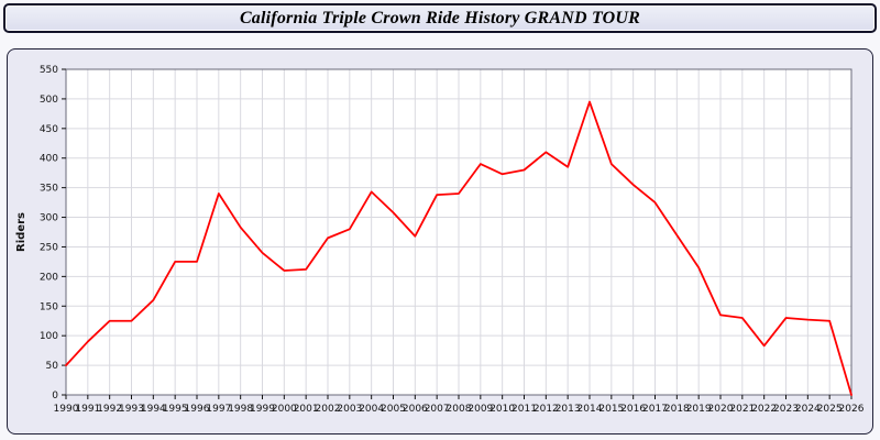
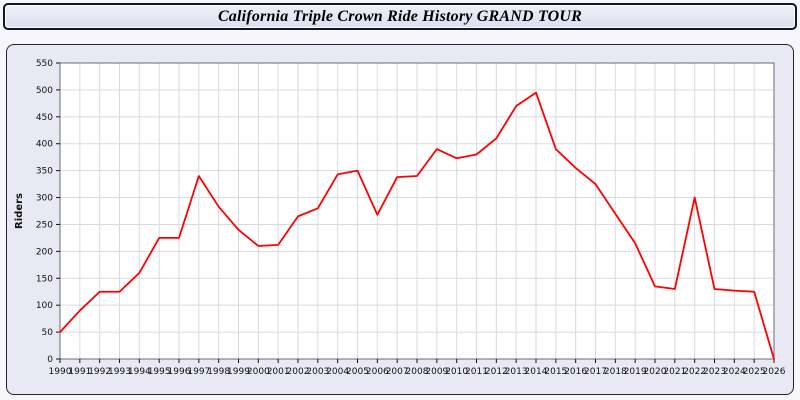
2005: 310 -> 350
2013: 380 -> 470
2022: 80 -> 300
